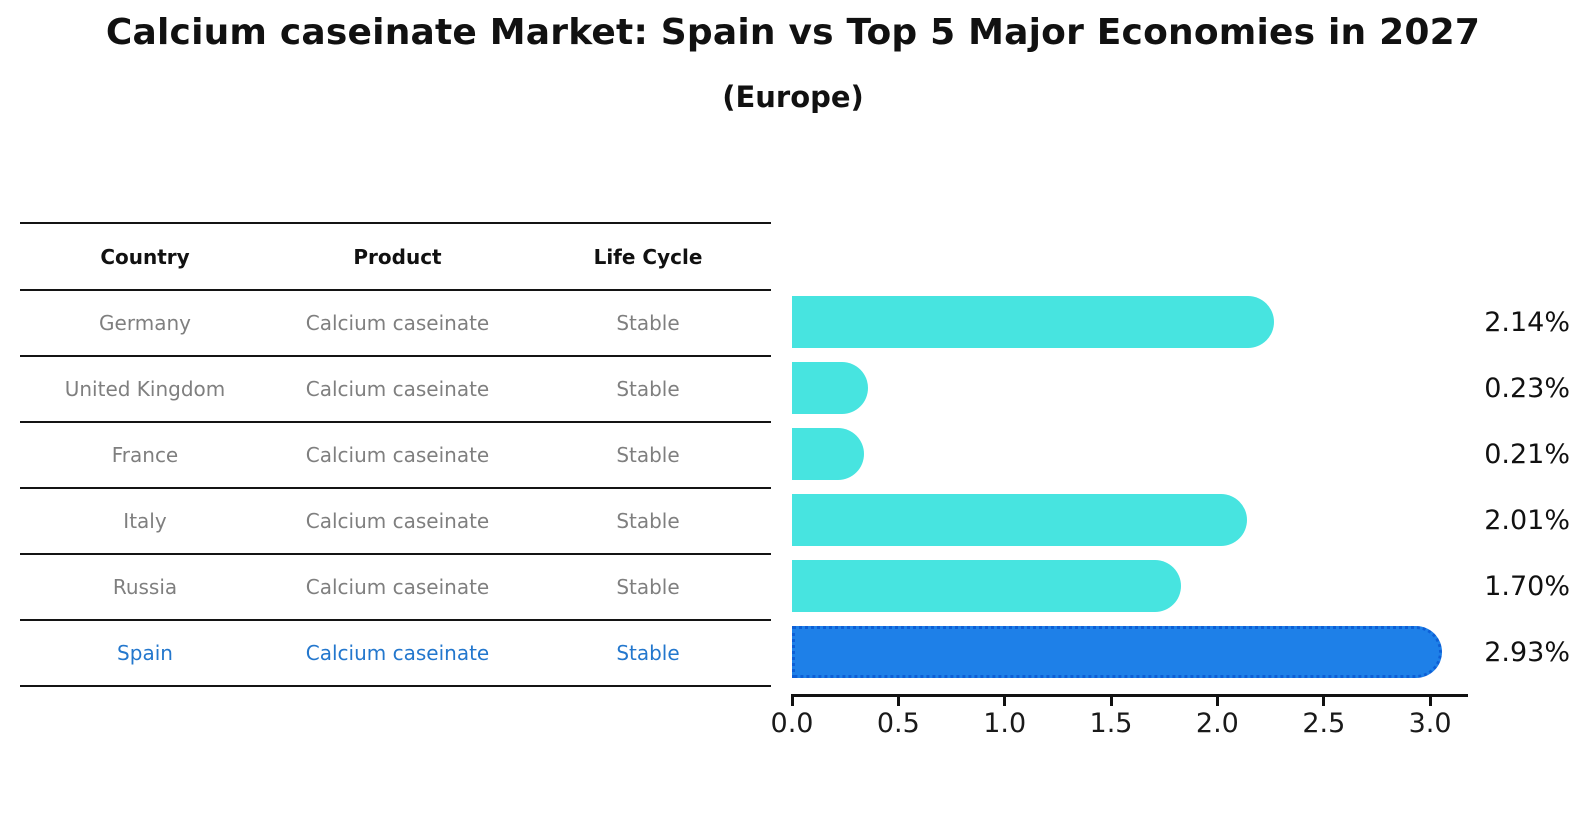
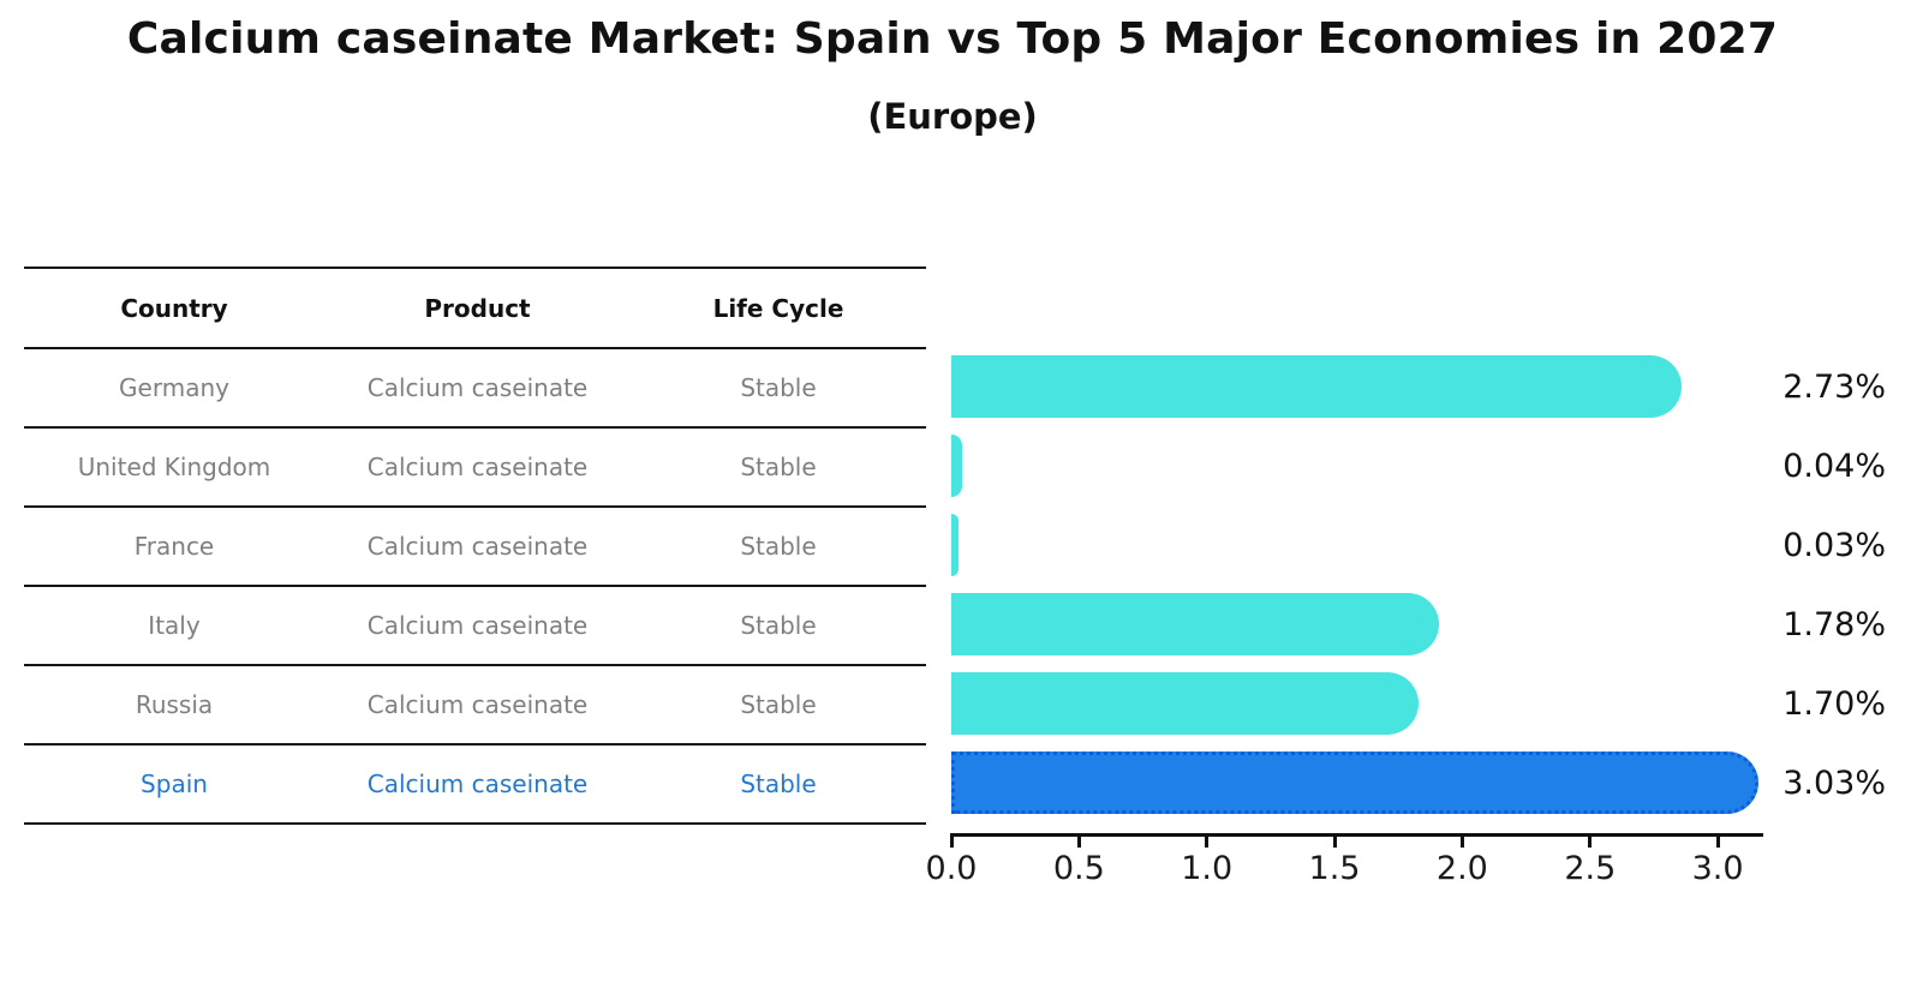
Germany: 2.14% -> 2.73%
United Kingdom: 0.23% -> 0.04%
France: 0.21% -> 0.03%
Italy: 2.01% -> 1.78%
Spain: 2.93% -> 3.03%
